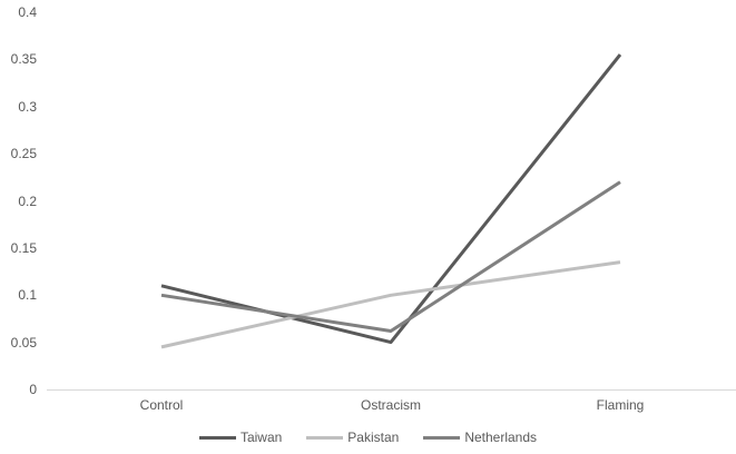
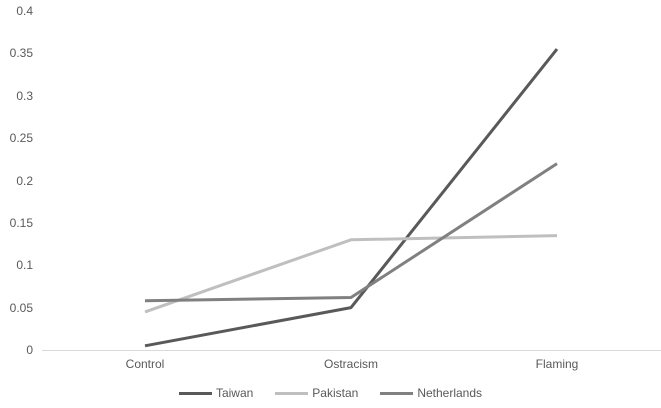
Taiwan/Control: 0.11 -> 0.01
Netherlands/Control: 0.10 -> 0.06
Pakistan/Ostracism: 0.10 -> 0.13
